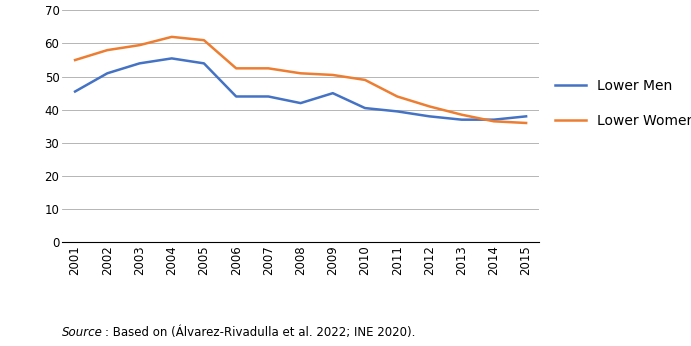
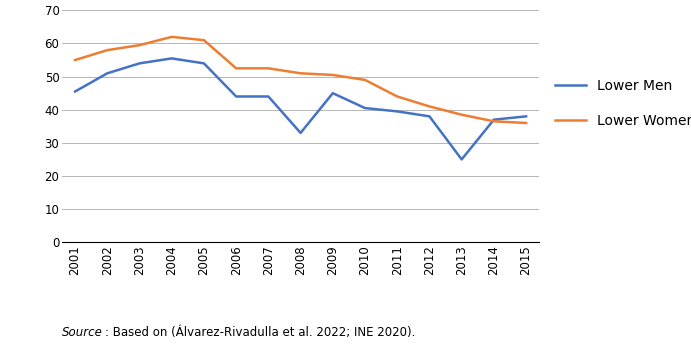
Lower Men/2008: 42.0 -> 33.0
Lower Men/2013: 37.0 -> 25.0
